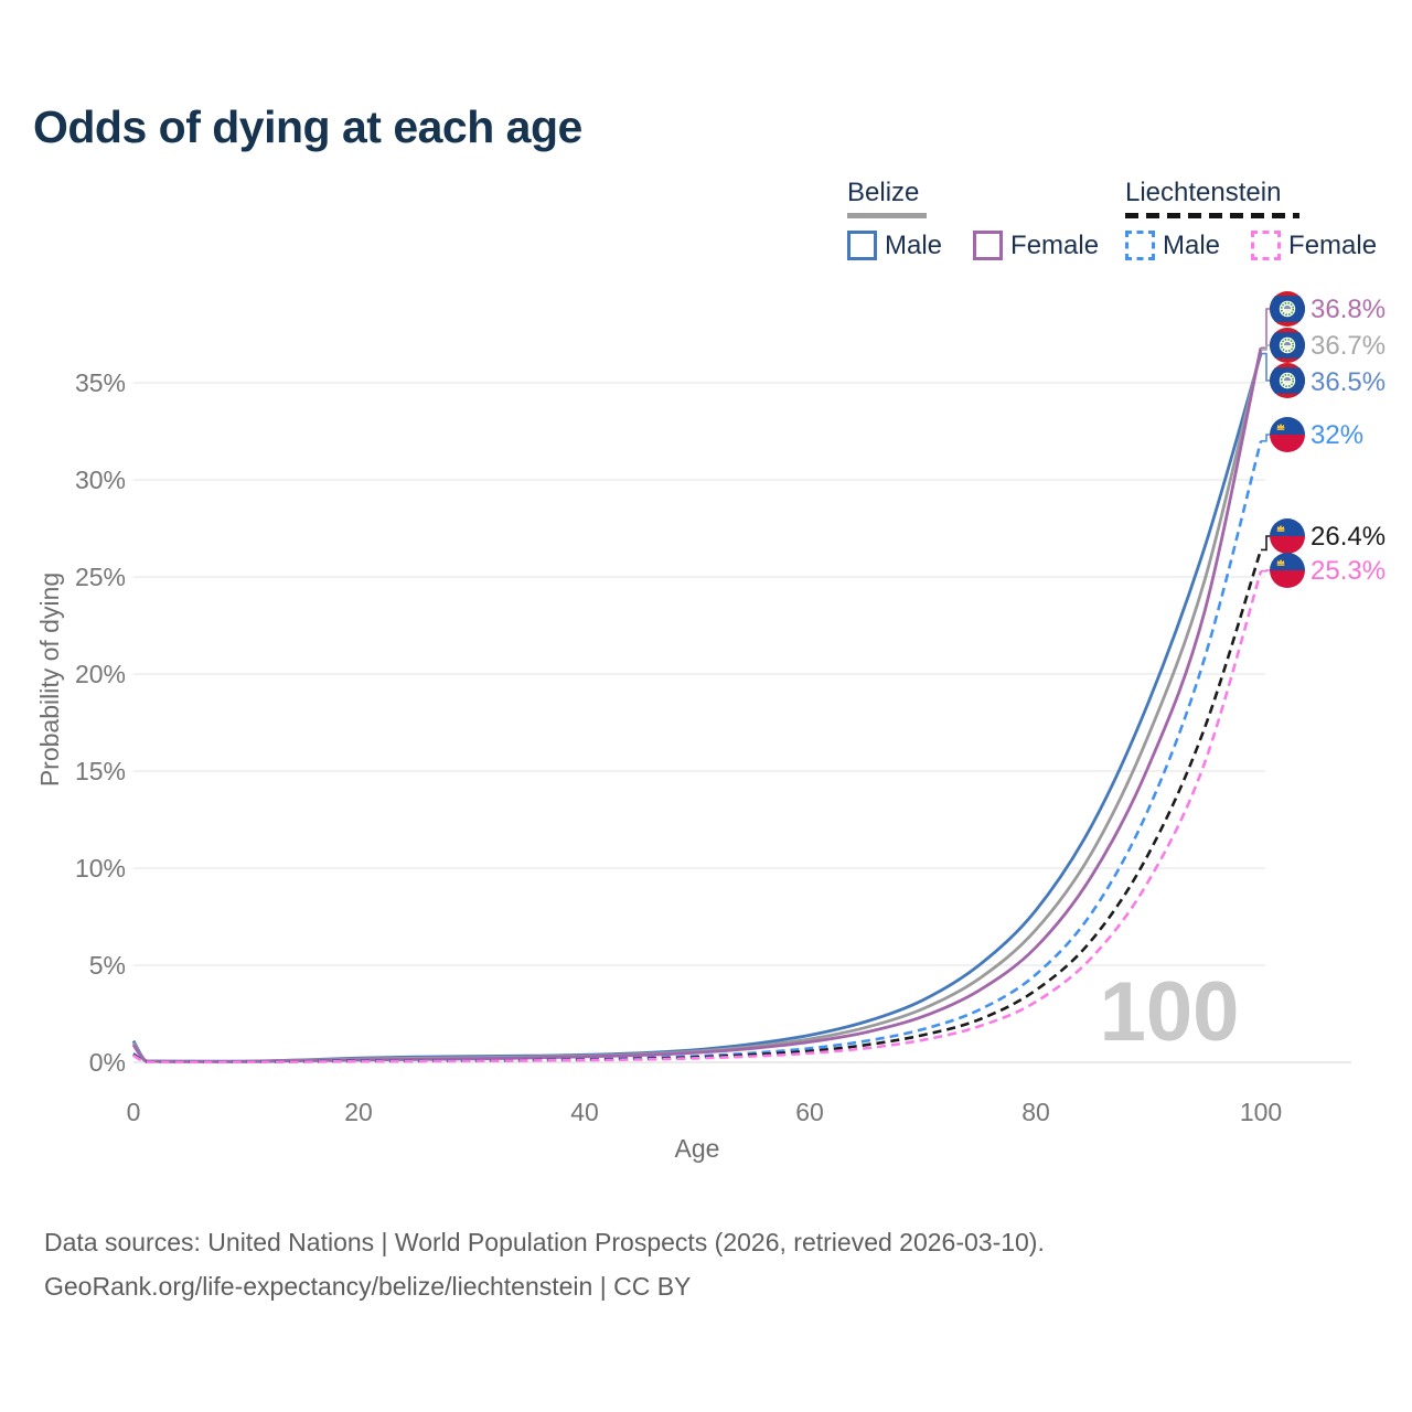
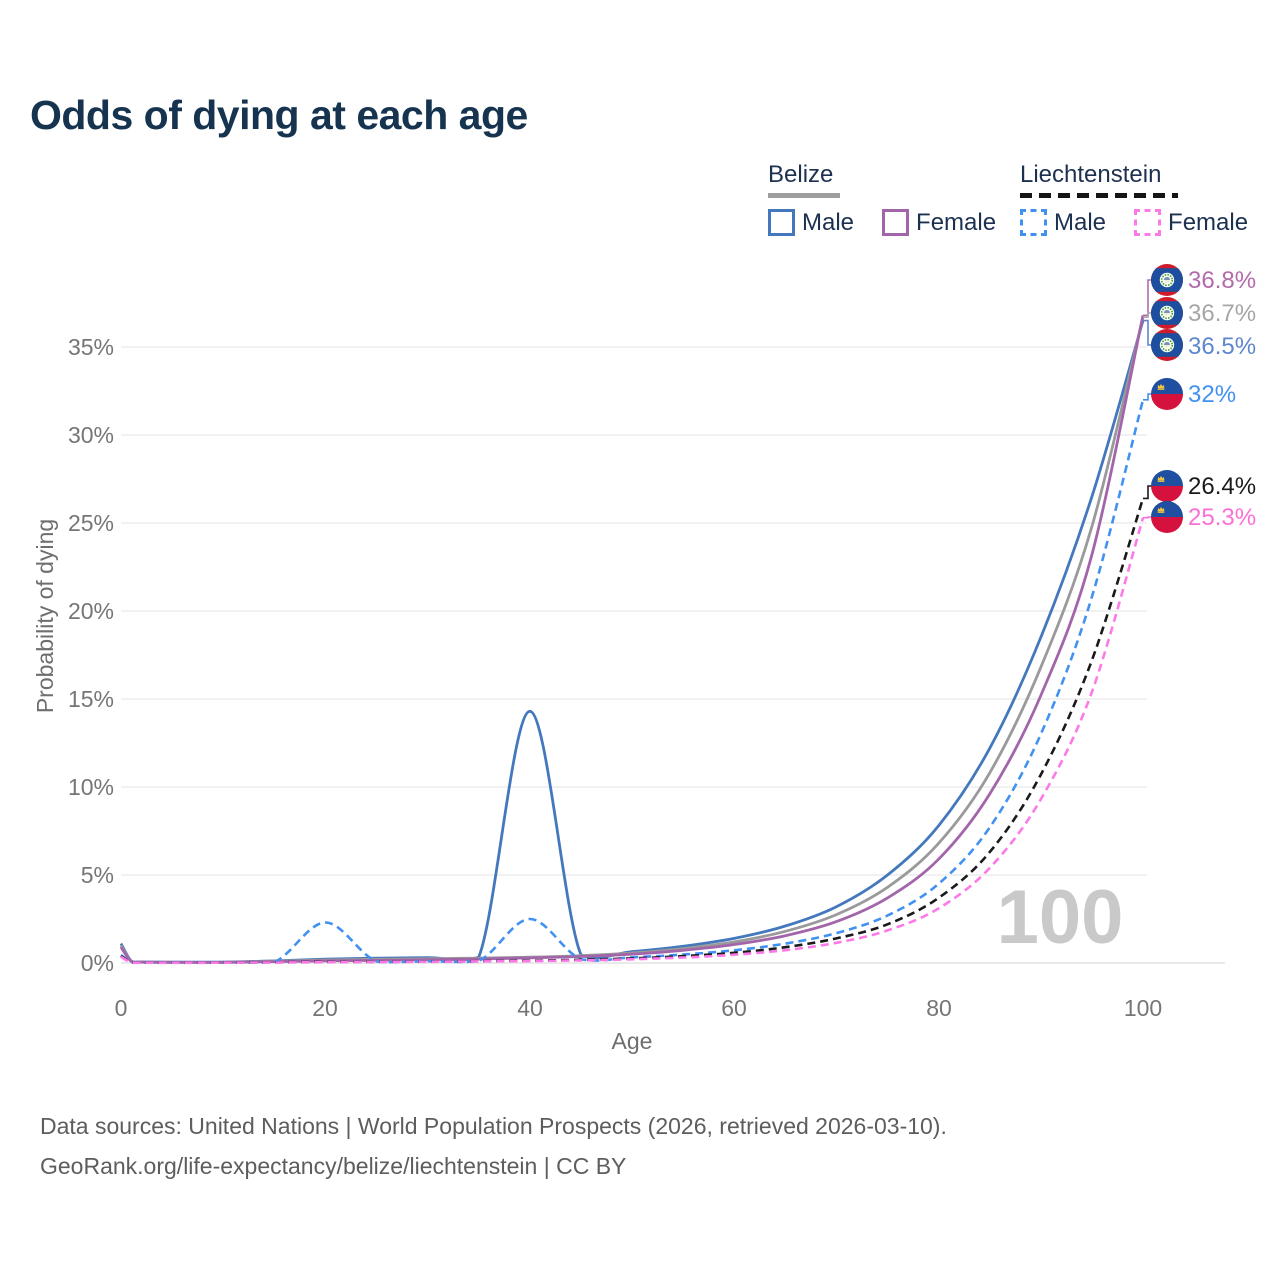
Liechtenstein Male/20: 0.1% -> 2.3%
Belize Male/40: 0.4% -> 14.3%
Liechtenstein Male/40: 0.2% -> 2.5%
